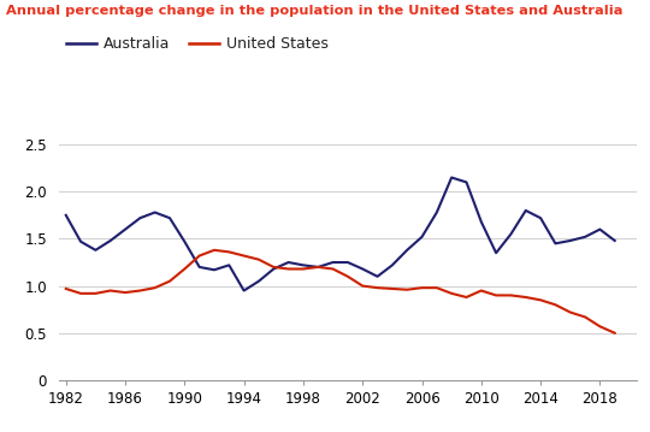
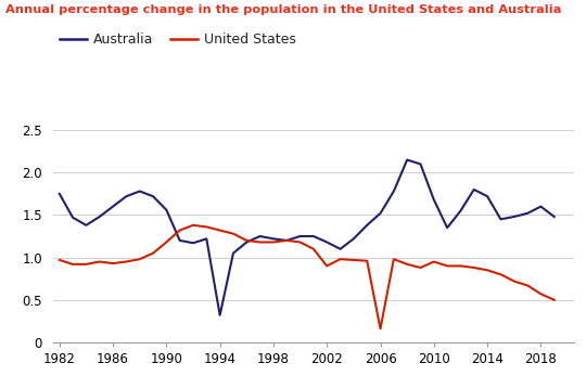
Australia/1990: 1.47 -> 1.56
Australia/1994: 0.95 -> 0.32
United States/2002: 1.00 -> 0.90
United States/2006: 0.98 -> 0.16
